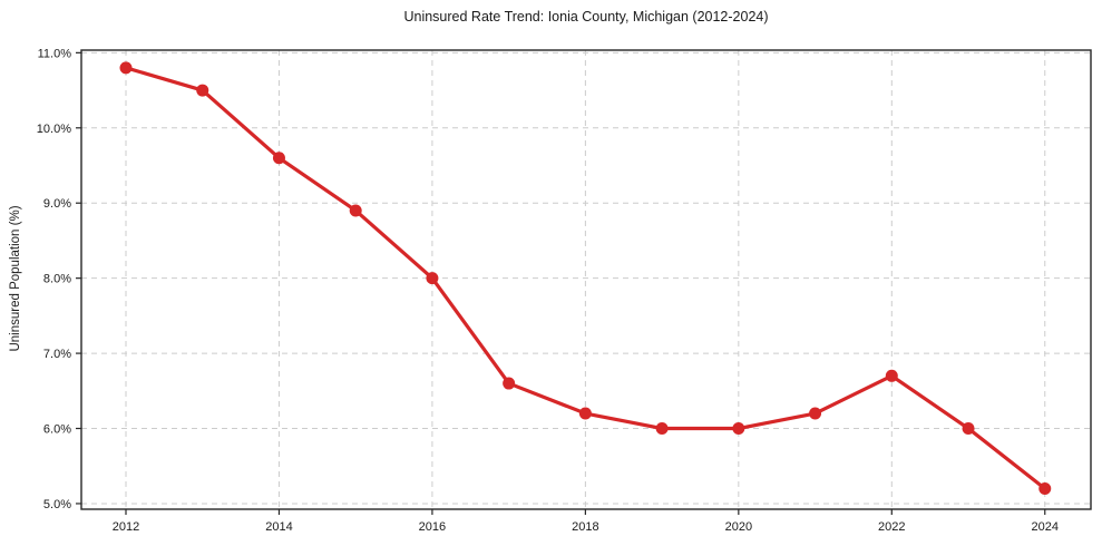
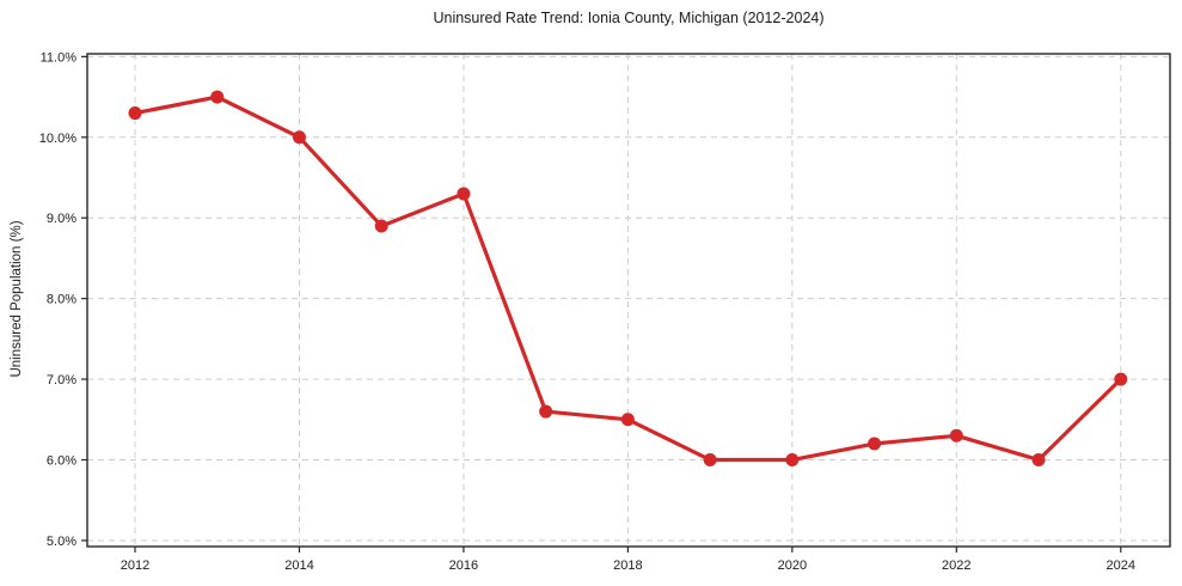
2012: 10.8% -> 10.3%
2014: 9.6% -> 10.0%
2016: 8.0% -> 9.3%
2018: 6.2% -> 6.5%
2022: 6.7% -> 6.3%
2024: 5.2% -> 7.0%
